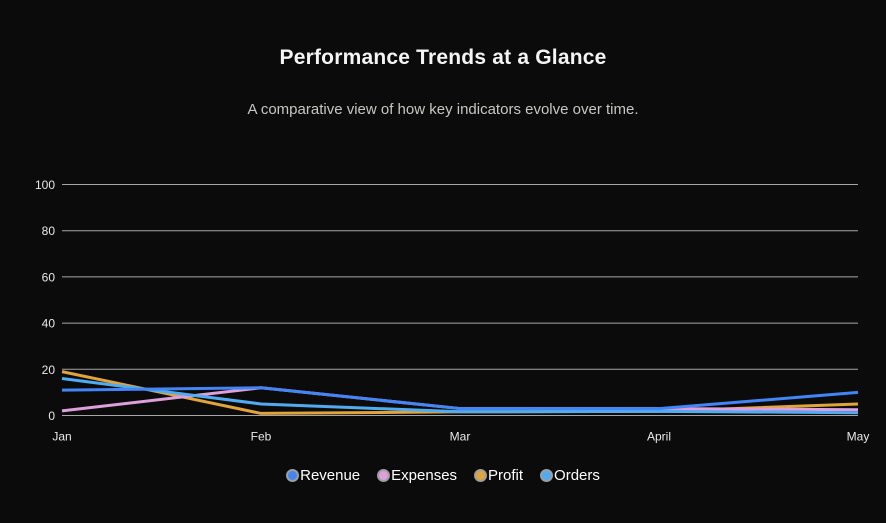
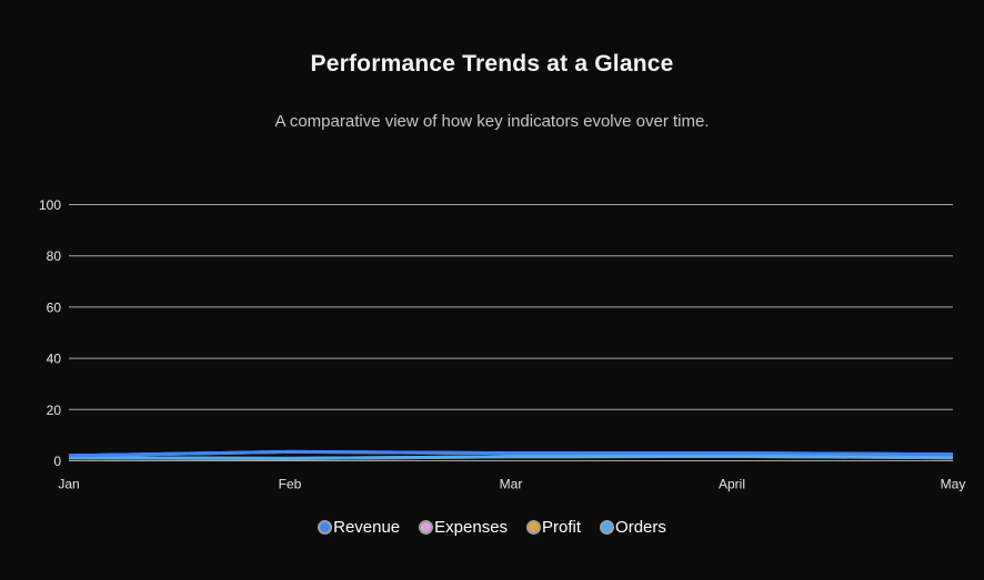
Profit/Jan: 19 -> 1
Orders/Jan: 16 -> 1
Revenue/Jan: 11 -> 2
Expenses/Feb: 12 -> 4
Orders/Feb: 5 -> 1
Revenue/Feb: 12 -> 4
Profit/May: 5 -> 1
Revenue/May: 10 -> 2
